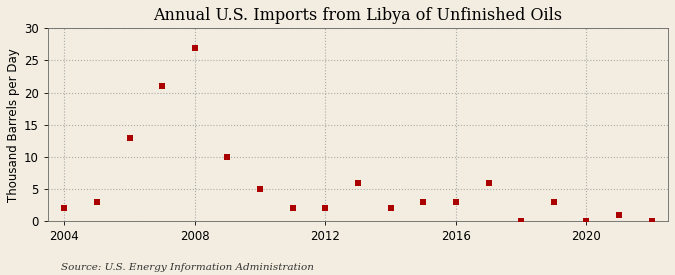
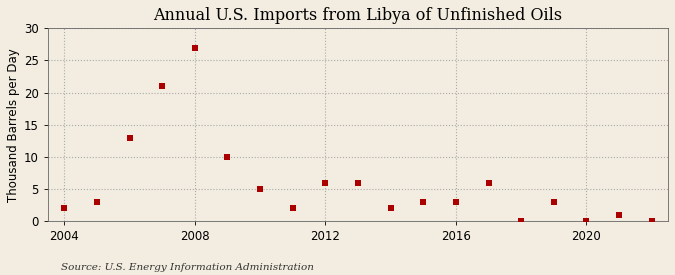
2012: 2 -> 6
